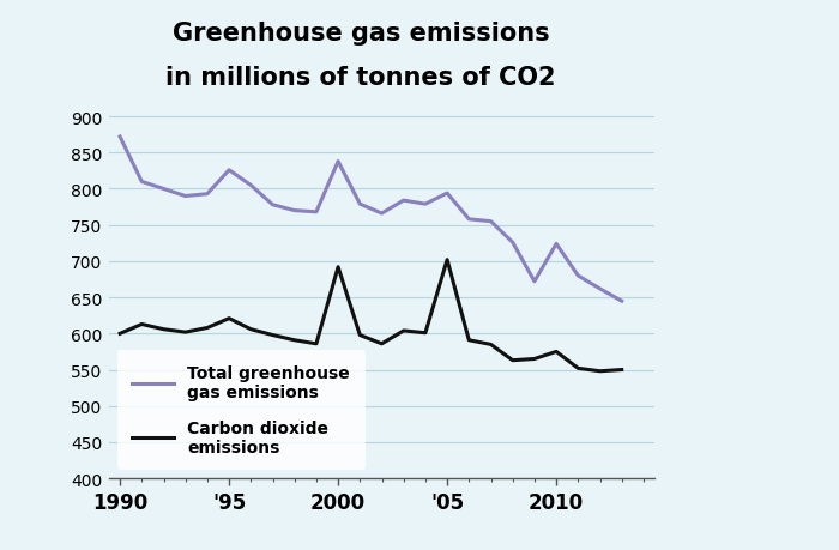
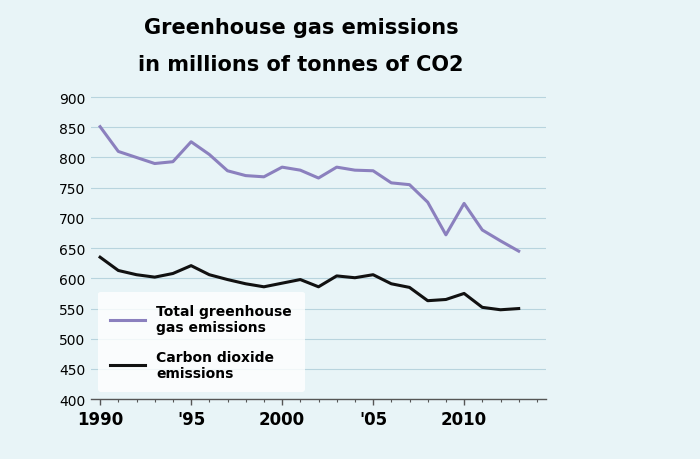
Total greenhouse gas emissions/1990: 872 -> 851
Carbon dioxide emissions/1990: 600 -> 635
Total greenhouse gas emissions/2000: 838 -> 784
Carbon dioxide emissions/2000: 692 -> 592
Total greenhouse gas emissions/'05: 794 -> 778
Carbon dioxide emissions/'05: 702 -> 606
